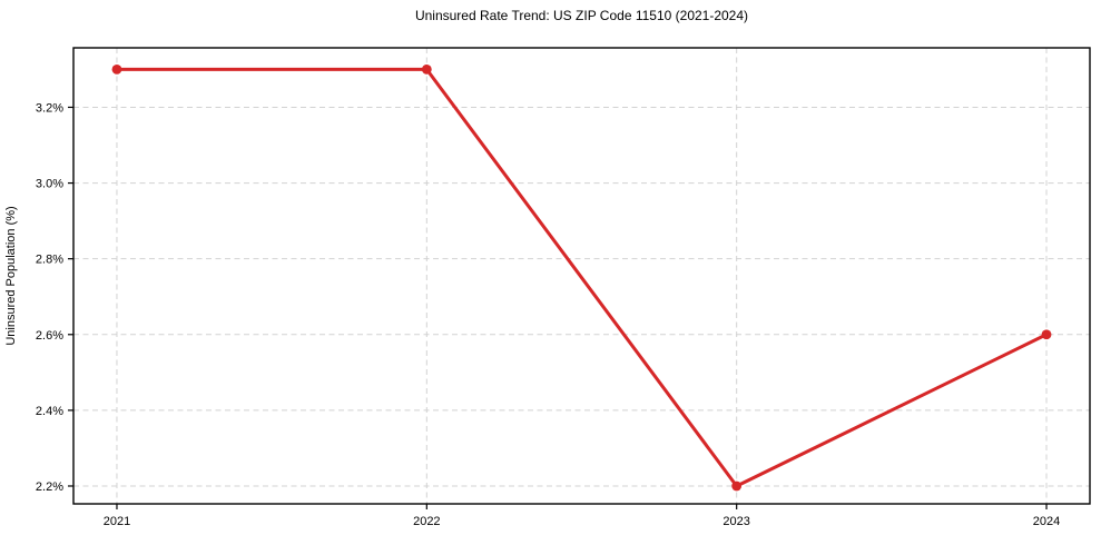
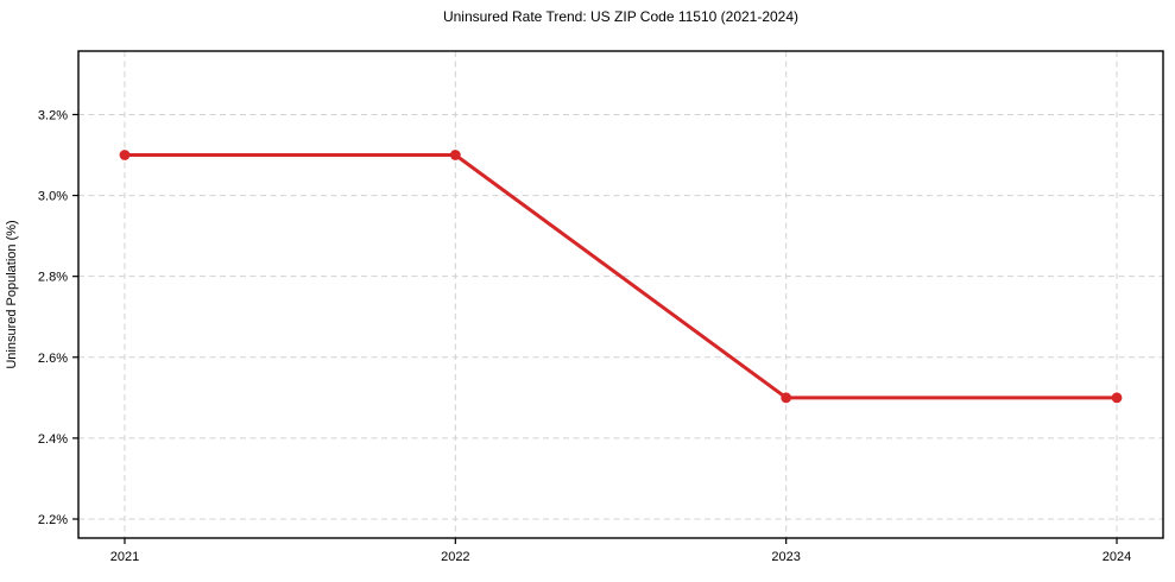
2021: 3.3% -> 3.1%
2022: 3.3% -> 3.1%
2023: 2.2% -> 2.5%
2024: 2.6% -> 2.5%
